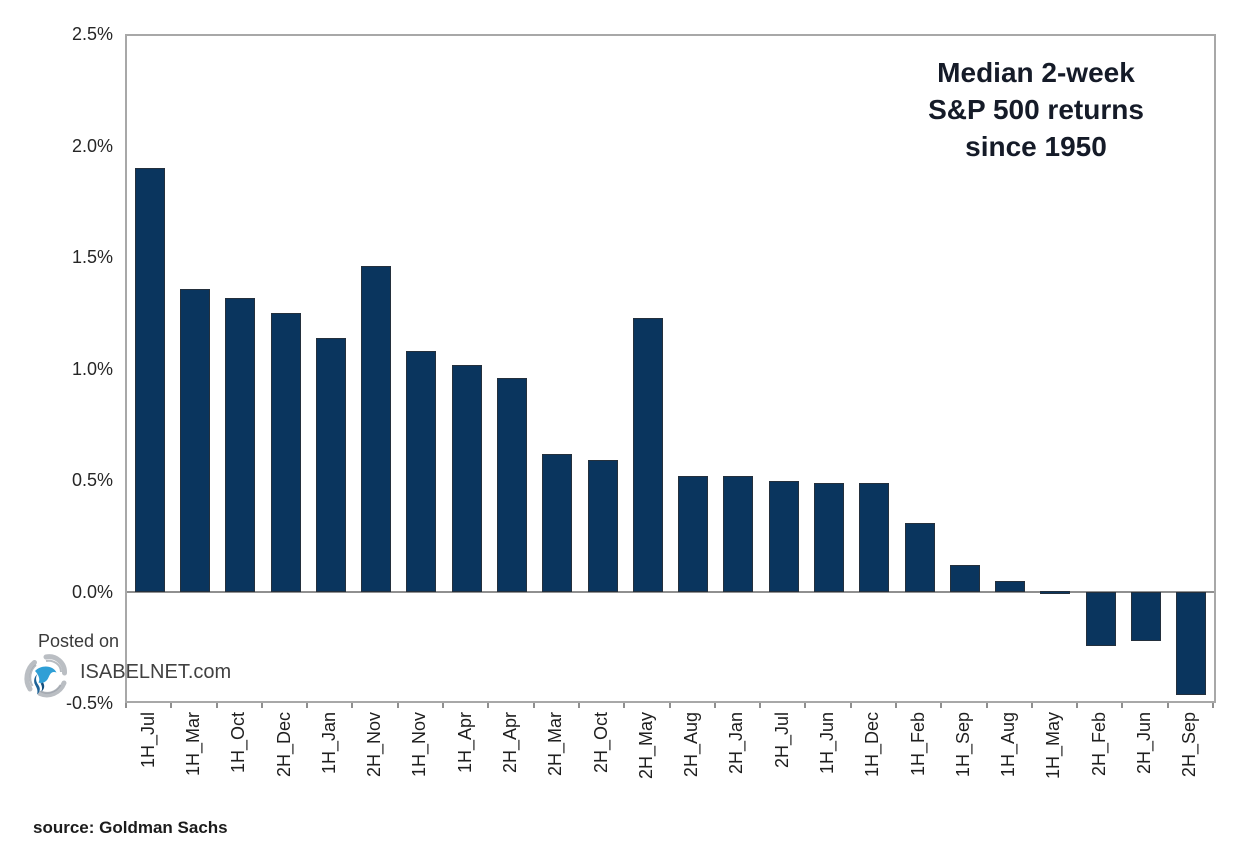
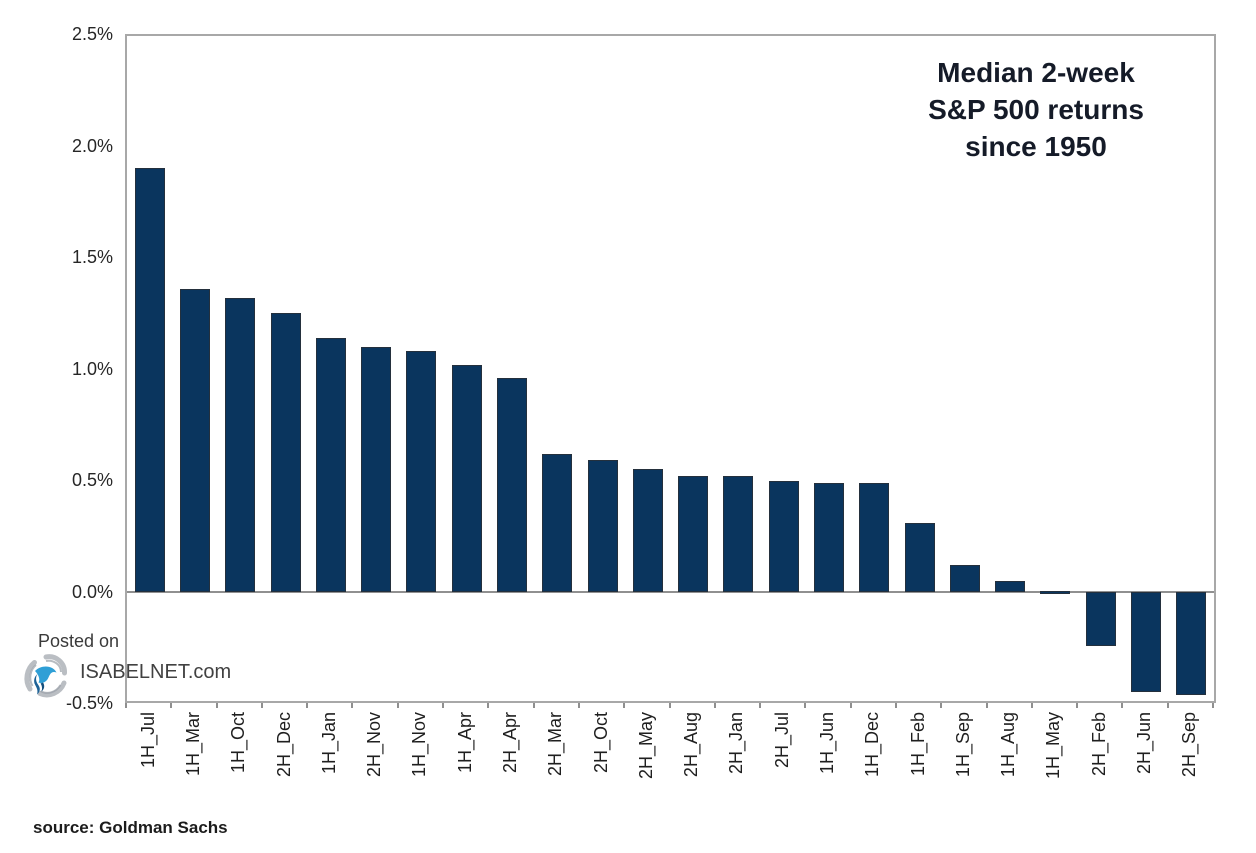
2H_Nov: 1.46% -> 1.10%
2H_May: 1.23% -> 0.55%
2H_Jun: -0.22% -> -0.45%
